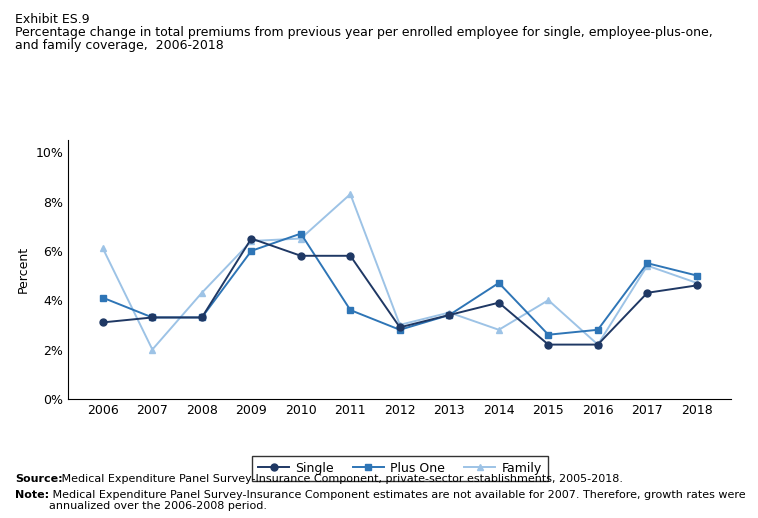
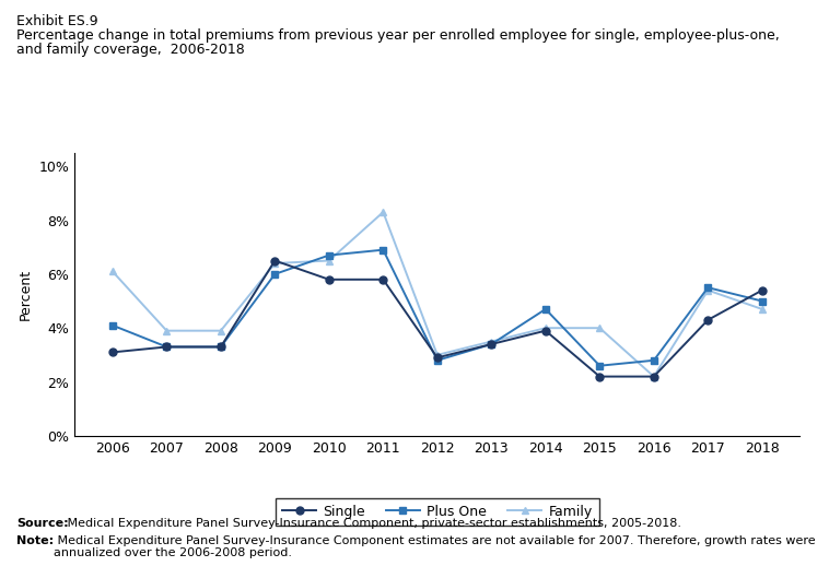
Family/2007: 2.0% -> 3.9%
Family/2008: 4.3% -> 3.9%
Plus One/2011: 3.6% -> 6.9%
Family/2014: 2.8% -> 4.0%
Single/2018: 4.6% -> 5.4%
